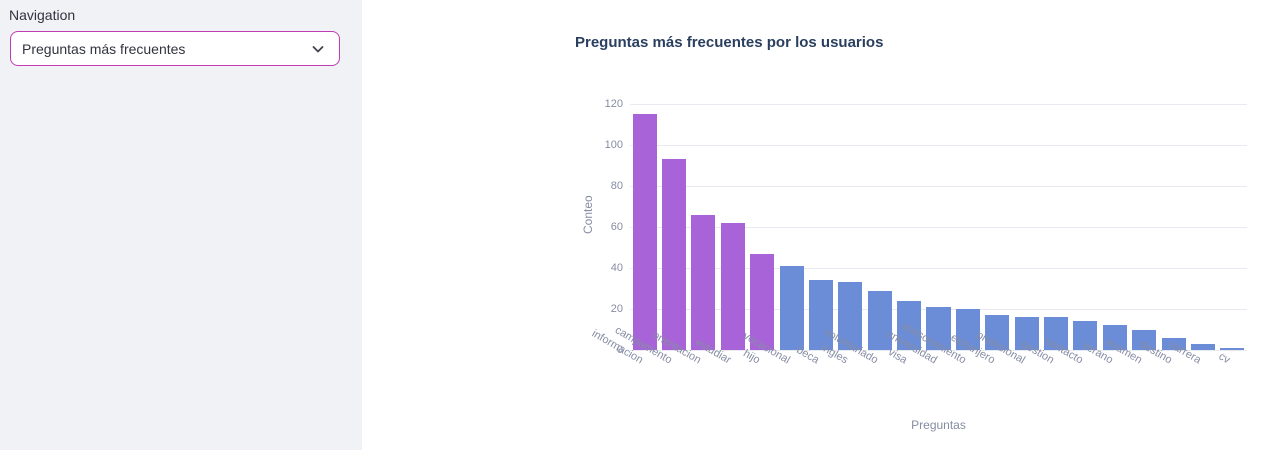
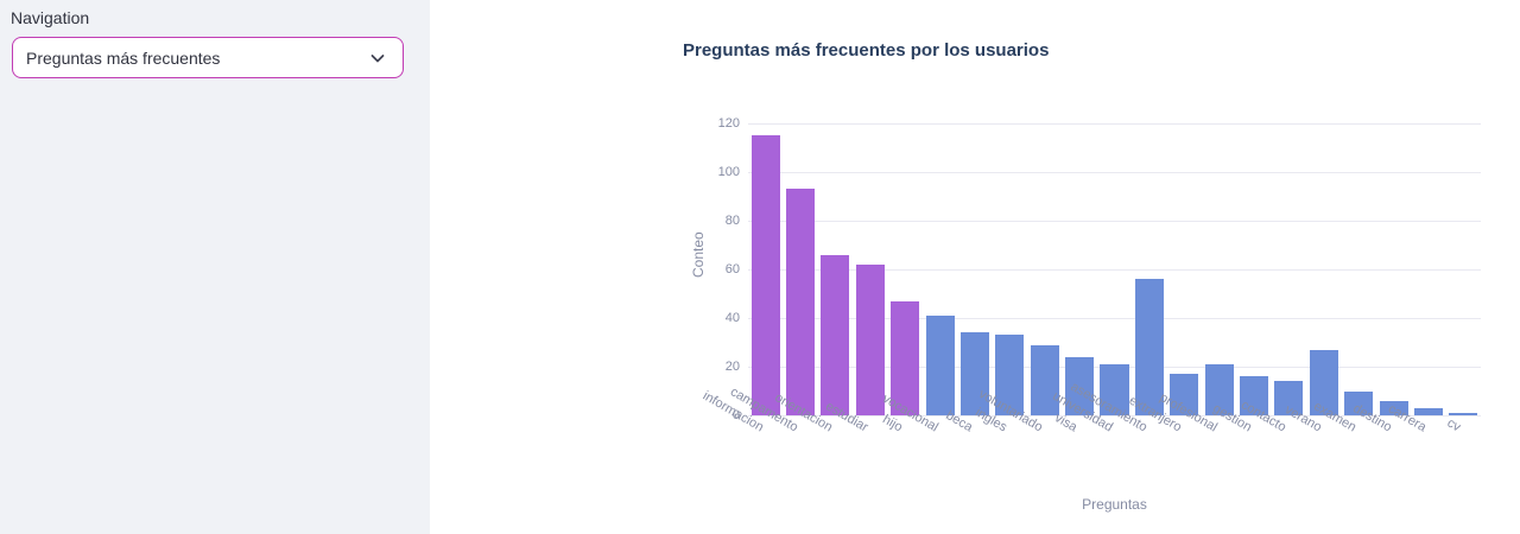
asesoramiento: 20 -> 56
profesional: 16 -> 21
verano: 12 -> 27
